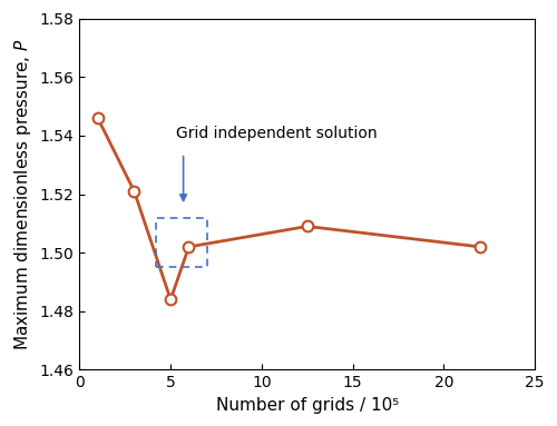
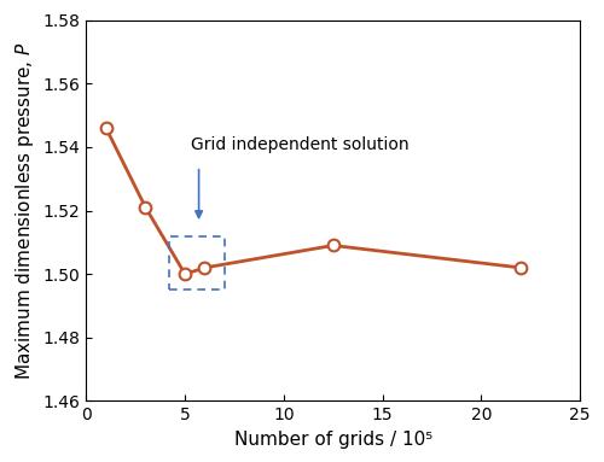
5: 1.484 -> 1.500
